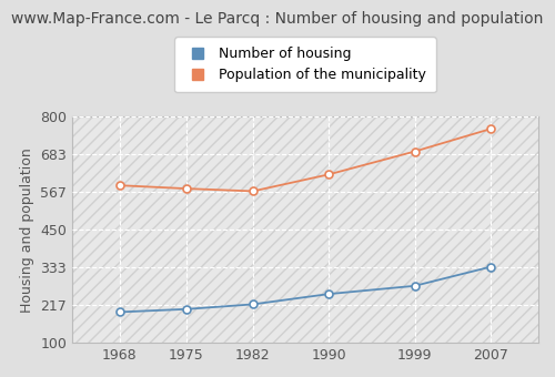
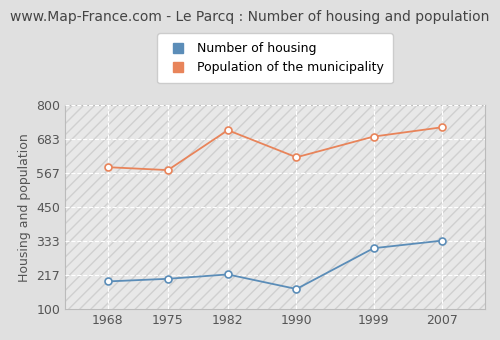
Population of the municipality/1982: 570 -> 715
Number of housing/1990: 252 -> 170
Number of housing/1999: 277 -> 310
Population of the municipality/2007: 763 -> 725
